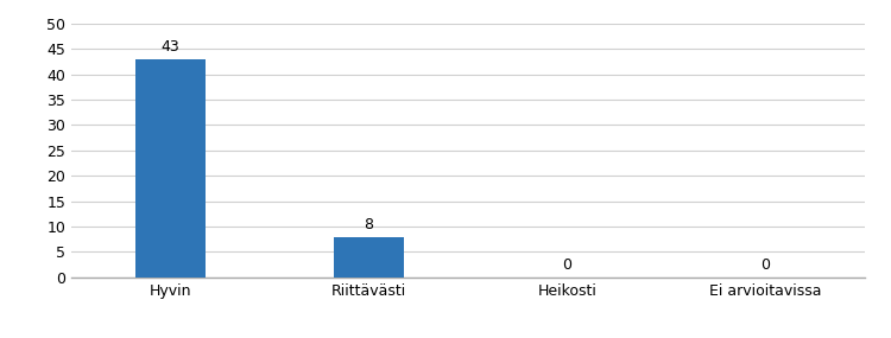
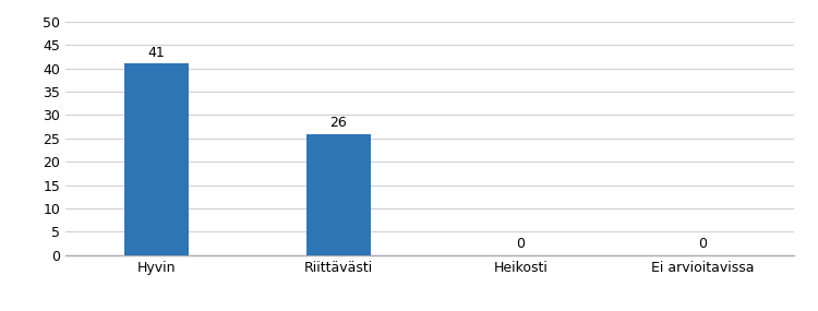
Hyvin: 43 -> 41
Riittävästi: 8 -> 26
